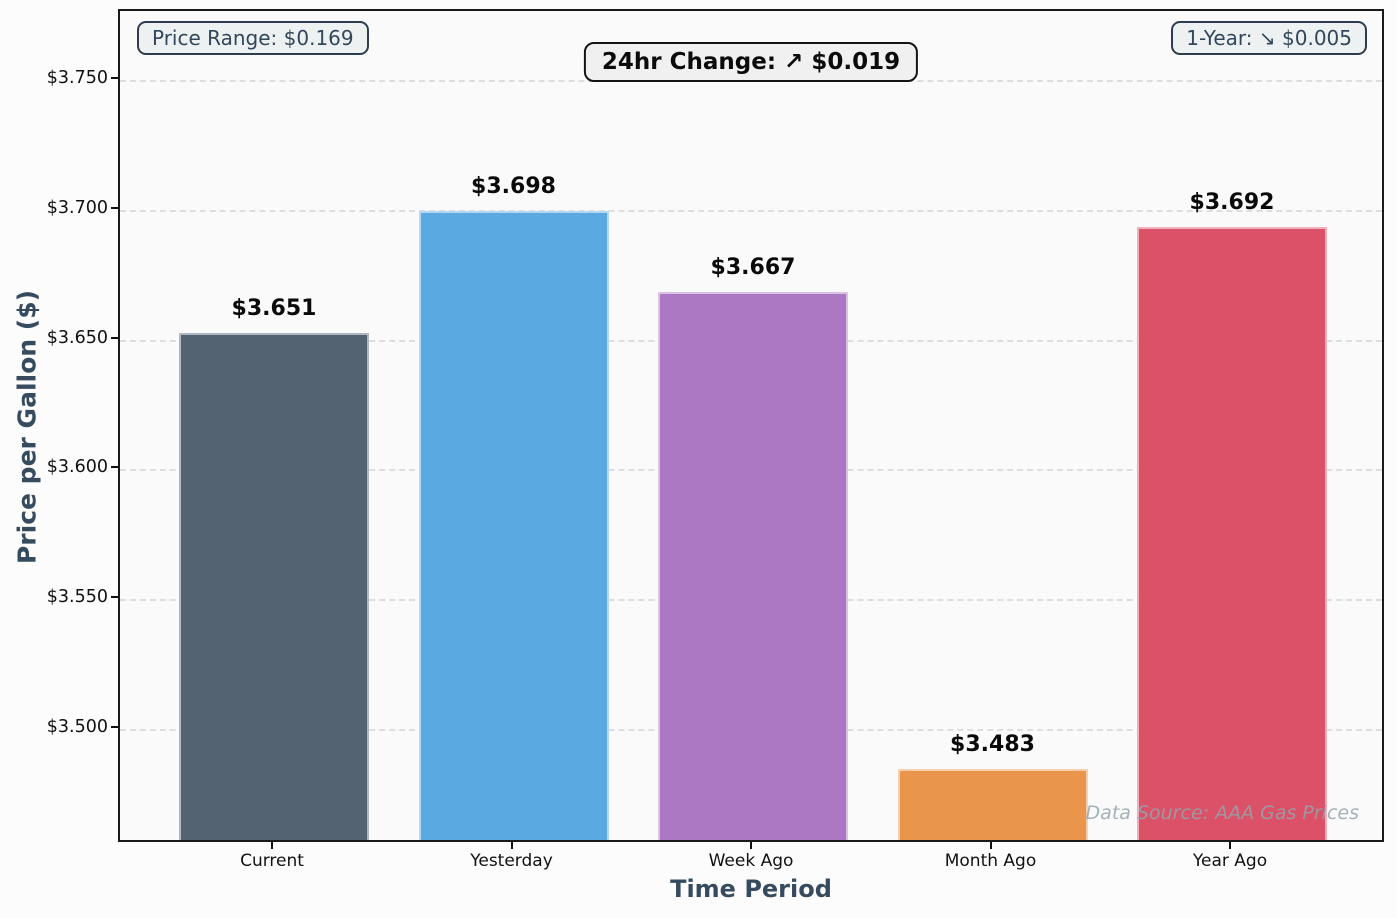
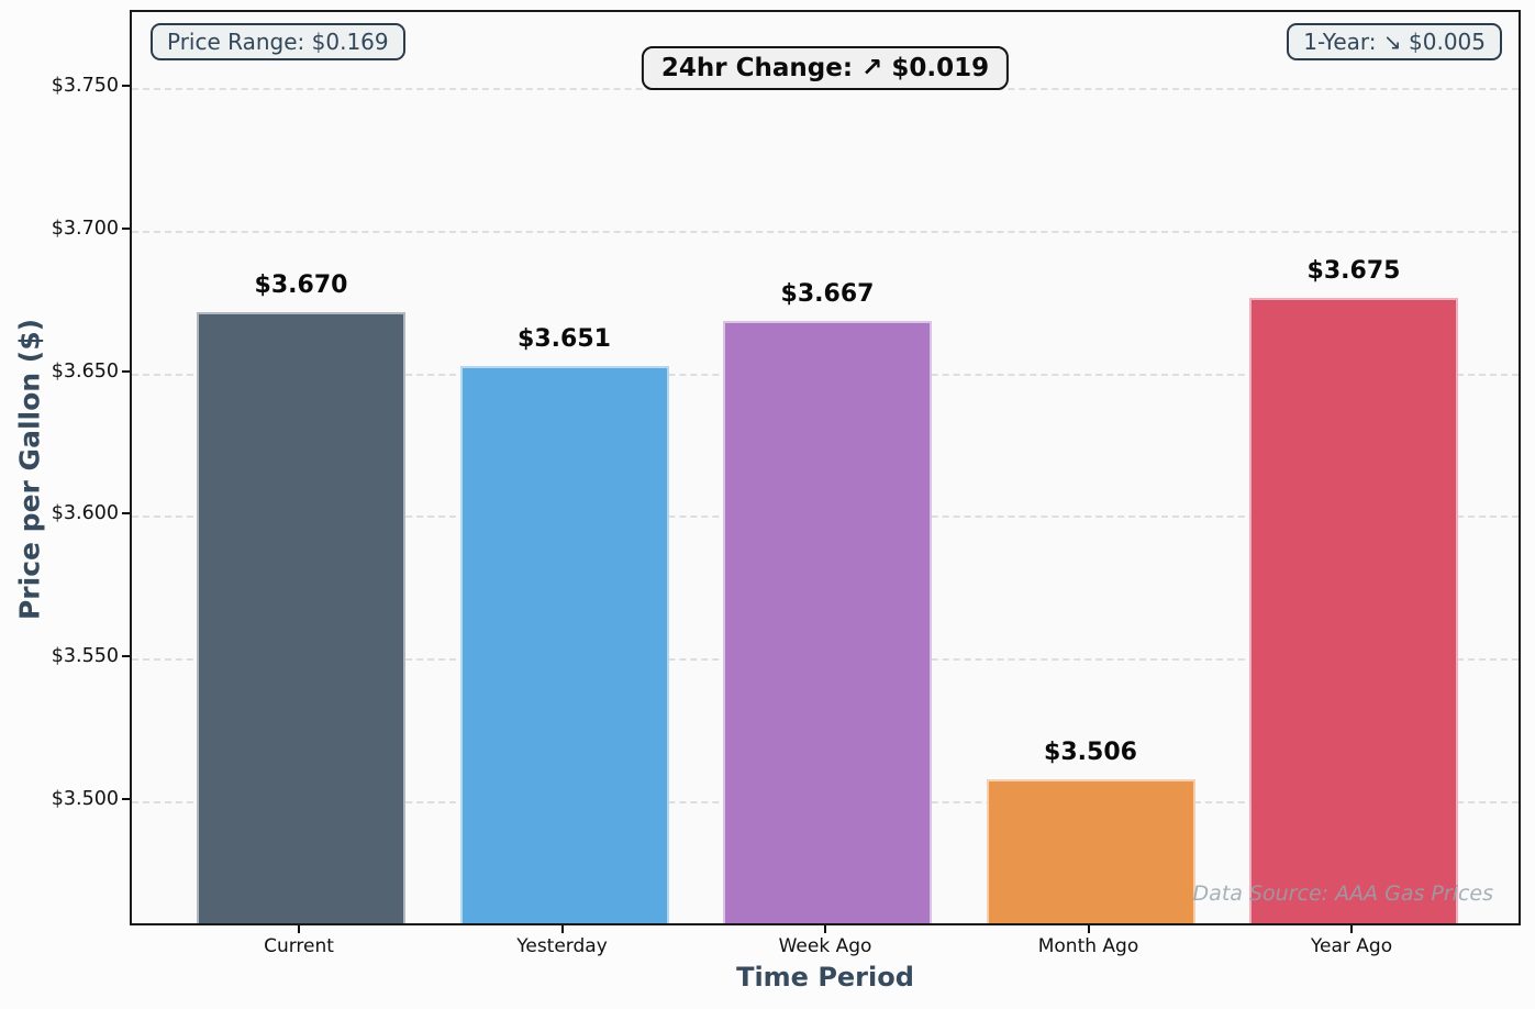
Current: $3.651 -> $3.670
Yesterday: $3.698 -> $3.651
Month Ago: $3.483 -> $3.506
Year Ago: $3.692 -> $3.675
